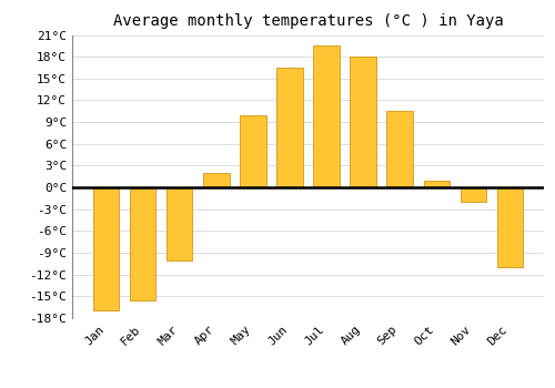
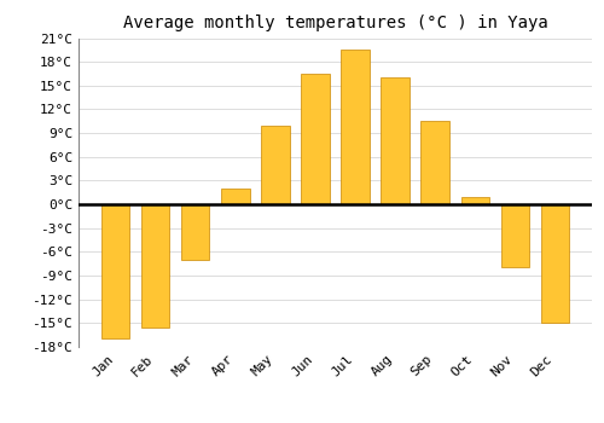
Mar: -10.0°C -> -7.0°C
Aug: 18.0°C -> 16.0°C
Nov: -2.0°C -> -8.0°C
Dec: -11.0°C -> -15.0°C
